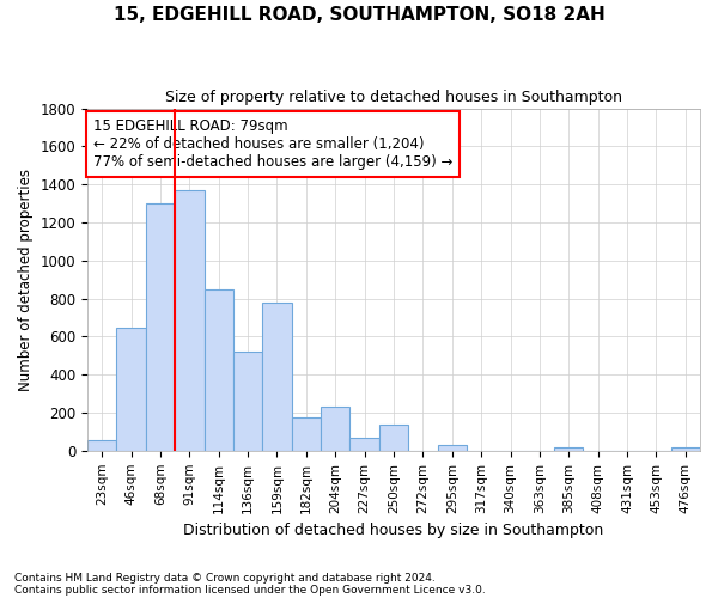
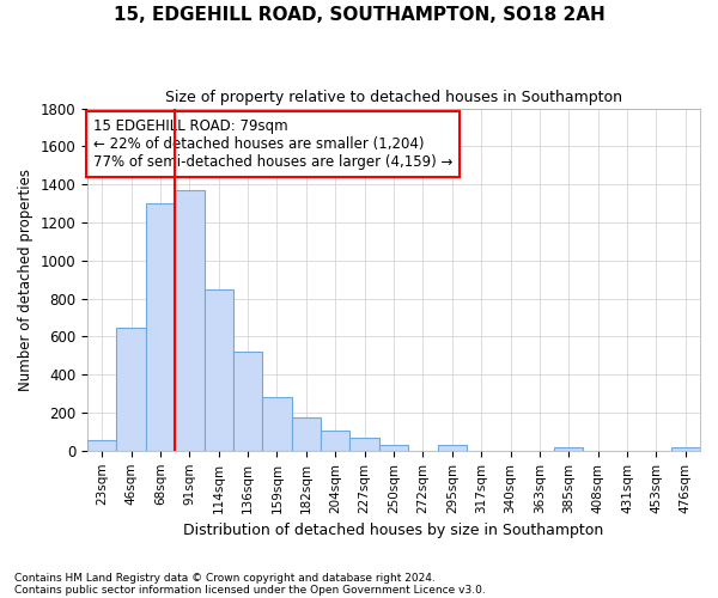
159sqm: 780 -> 280
204sqm: 230 -> 100
250sqm: 140 -> 30
